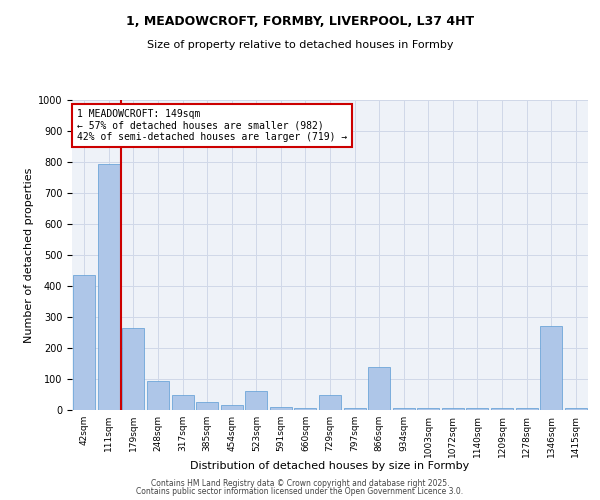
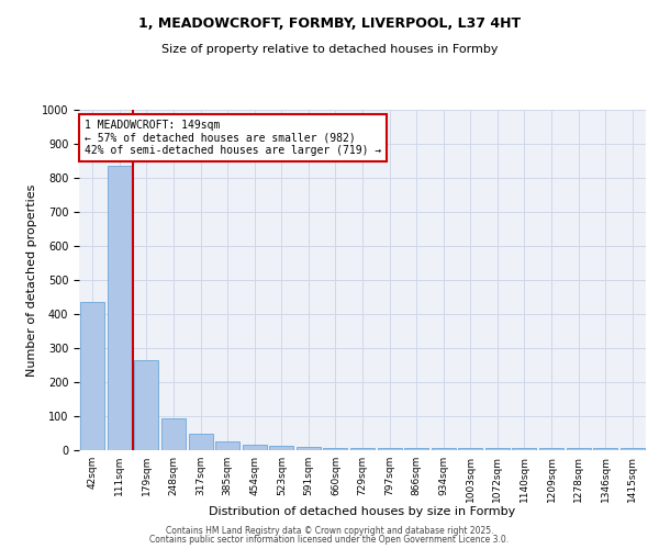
111sqm: 795 -> 835
523sqm: 60 -> 12
729sqm: 50 -> 5
866sqm: 140 -> 5
1346sqm: 270 -> 5
